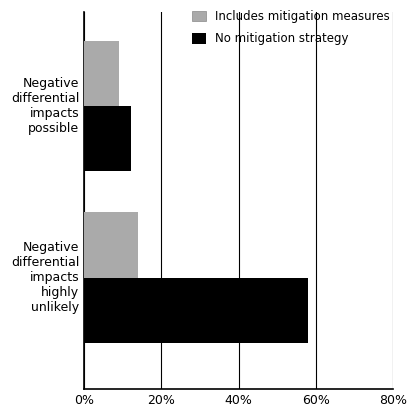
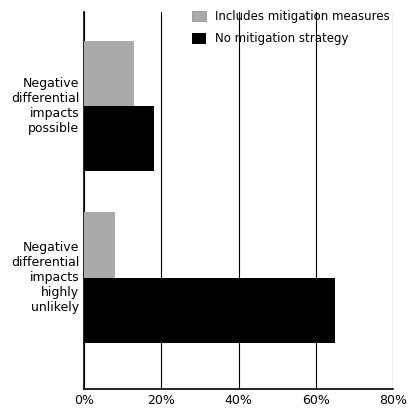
Includes mitigation measures/Negative differential impacts possible: 9% -> 13%
No mitigation strategy/Negative differential impacts possible: 12% -> 18%
Includes mitigation measures/Negative differential impacts highly unlikely: 14% -> 8%
No mitigation strategy/Negative differential impacts highly unlikely: 58% -> 65%
